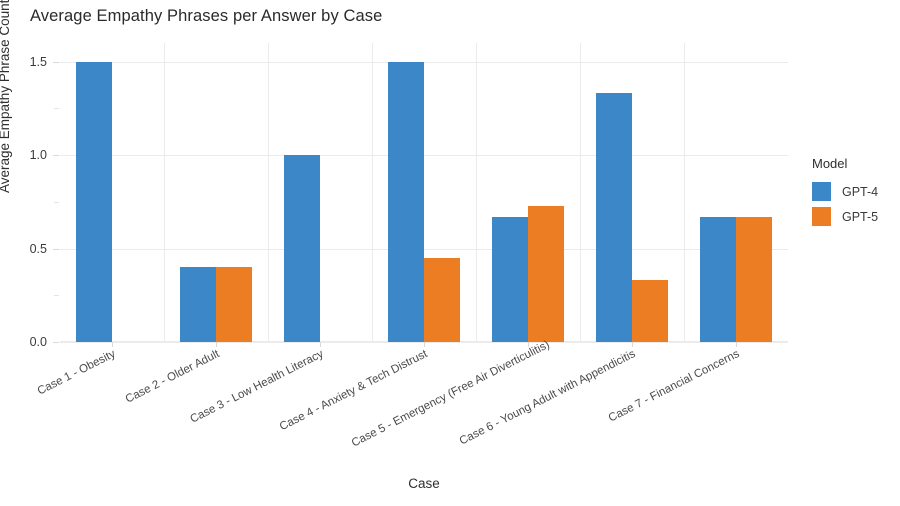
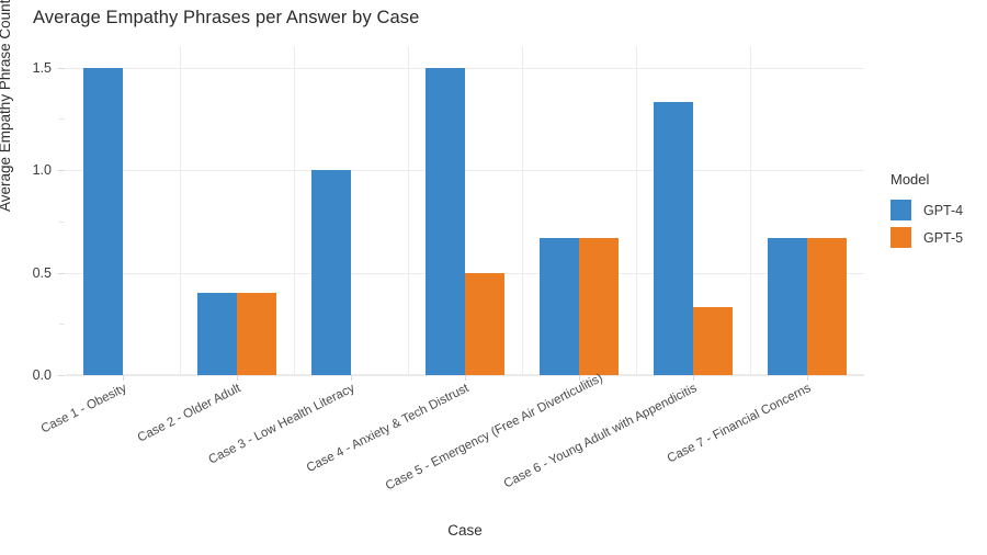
GPT-5/Case 4 - Anxiety & Tech Distrust: 0.45 -> 0.50
GPT-5/Case 5 - Emergency (Free Air Diverticulitis): 0.73 -> 0.67
